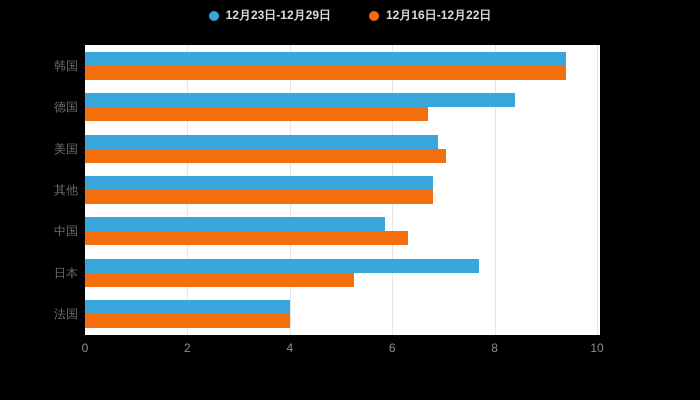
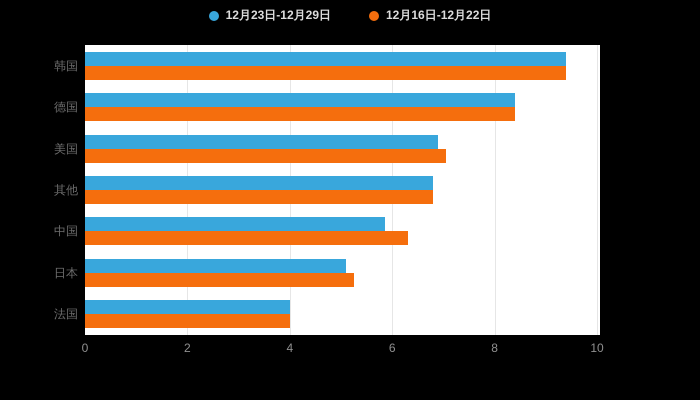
12月16日-12月22日/德国: 6.7 -> 8.4
12月23日-12月29日/日本: 7.7 -> 5.1
